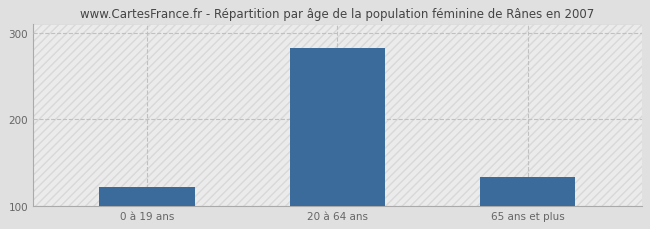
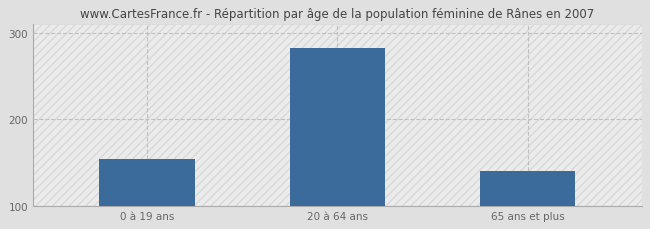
0 à 19 ans: 122 -> 154
65 ans et plus: 133 -> 140
